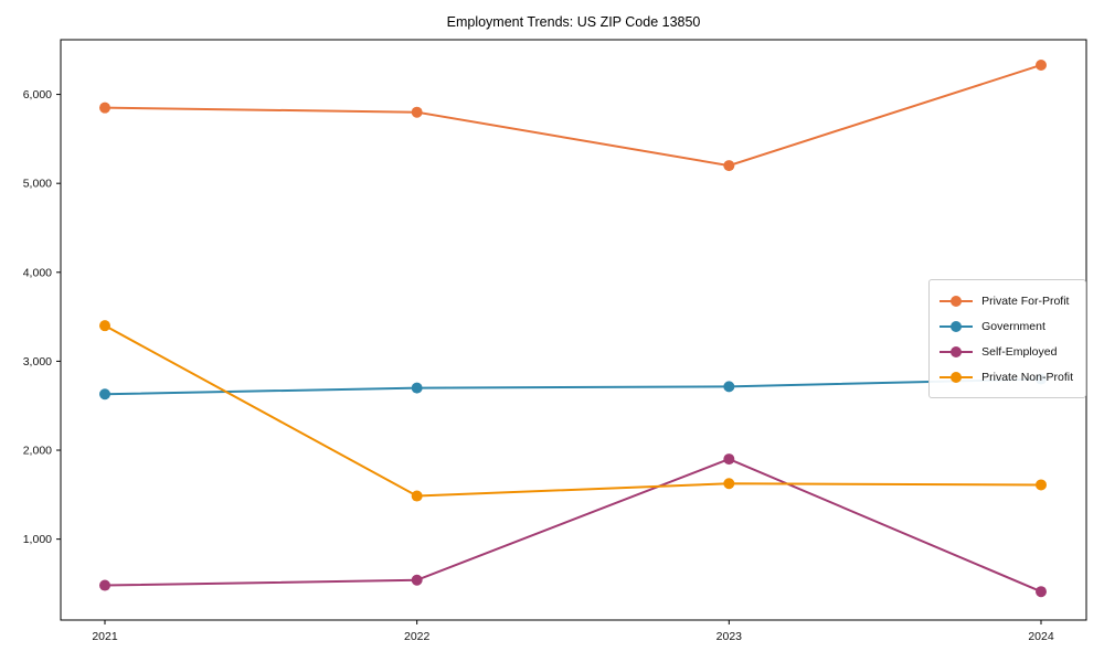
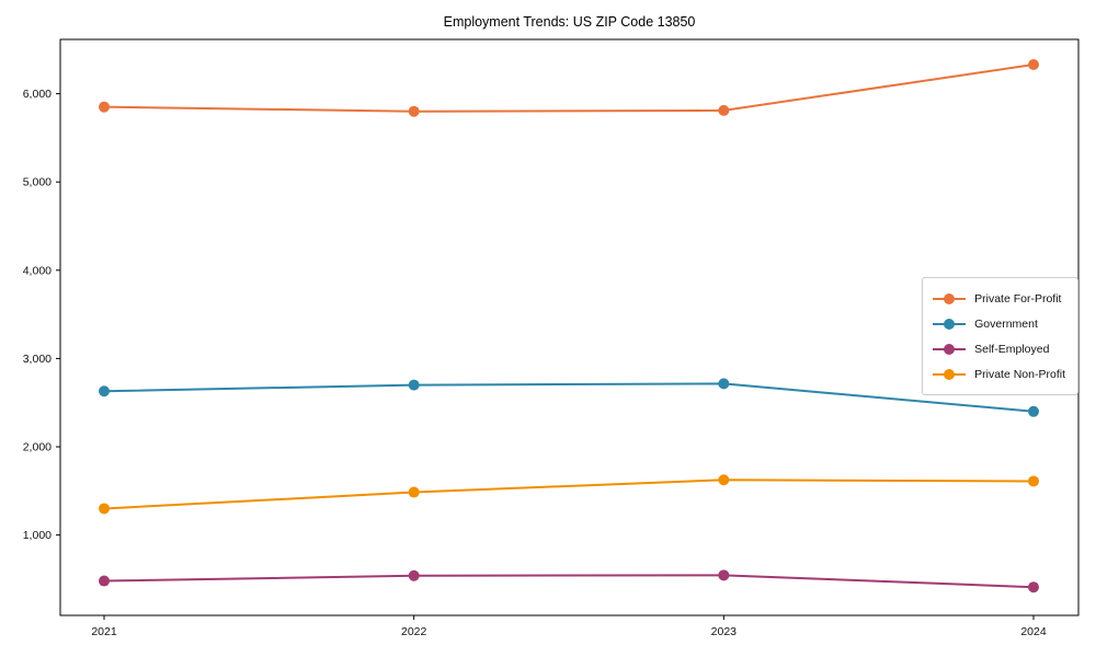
Private Non-Profit/2021: 3400 -> 1300
Private For-Profit/2023: 5200 -> 5800
Self-Employed/2023: 1900 -> 500
Government/2024: 2800 -> 2400
